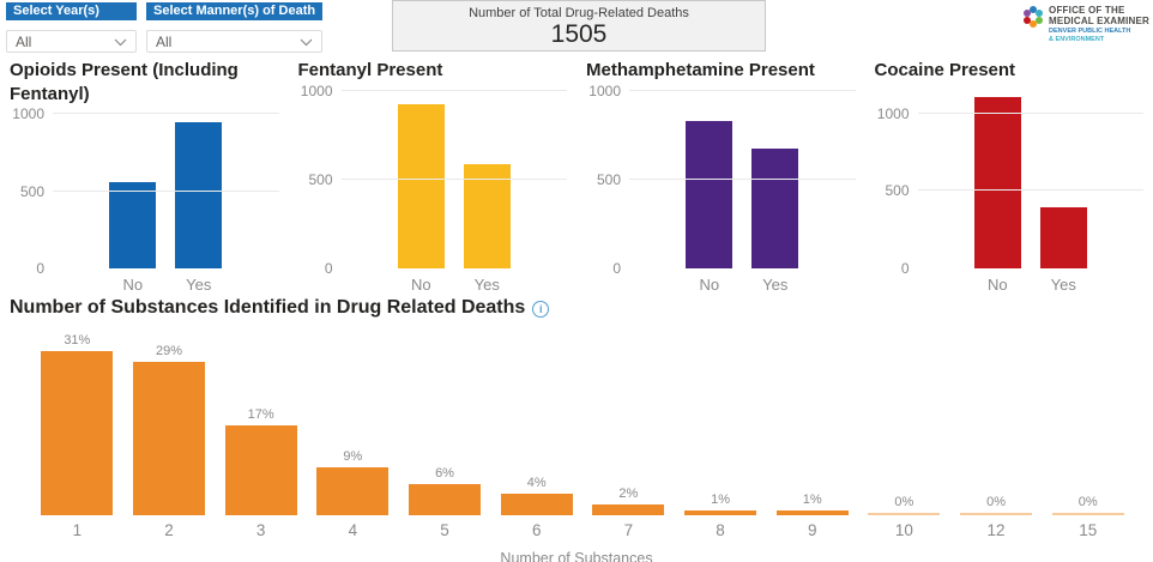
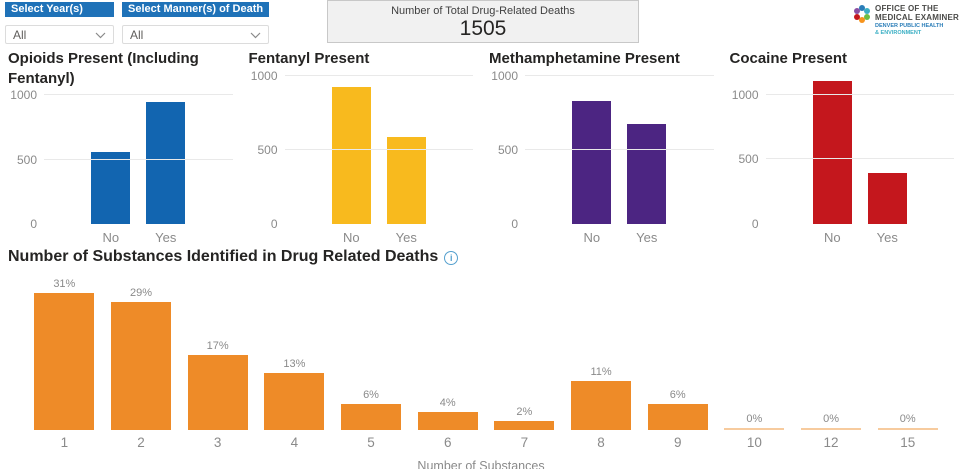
Number of Substances Identified in Drug Related Deaths/4: 9% -> 13%
Number of Substances Identified in Drug Related Deaths/8: 1% -> 11%
Number of Substances Identified in Drug Related Deaths/9: 1% -> 6%
